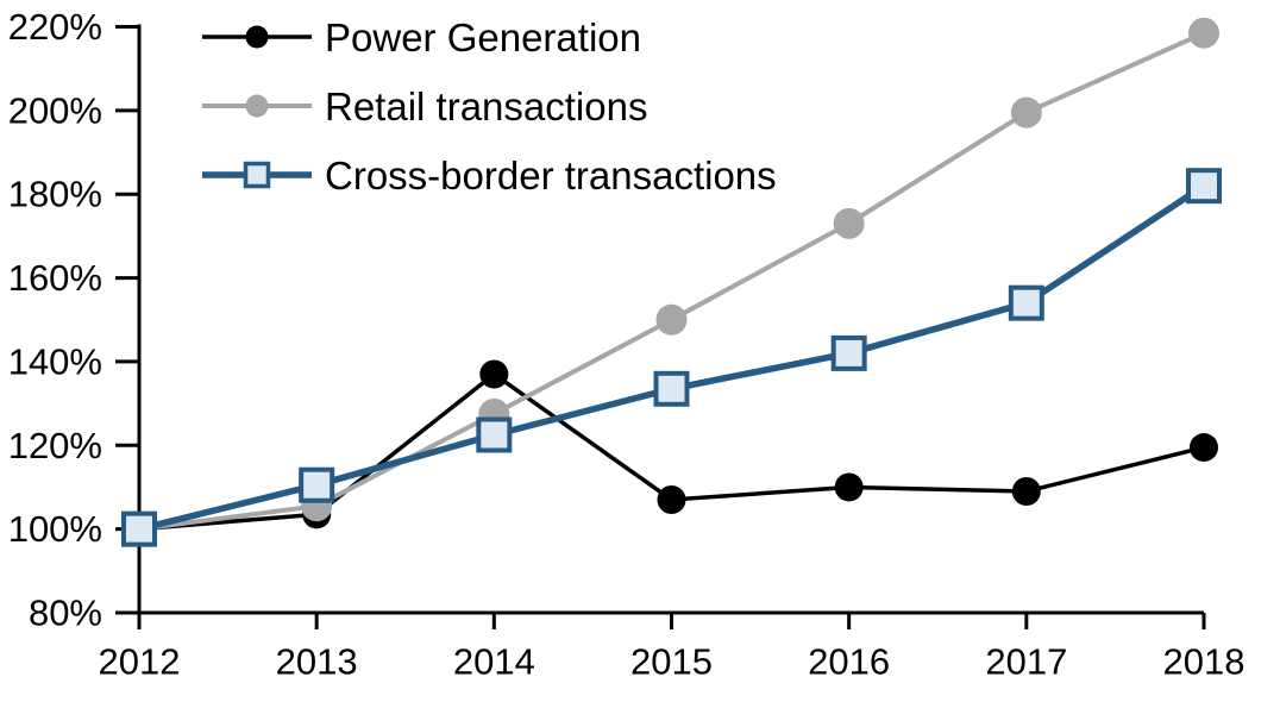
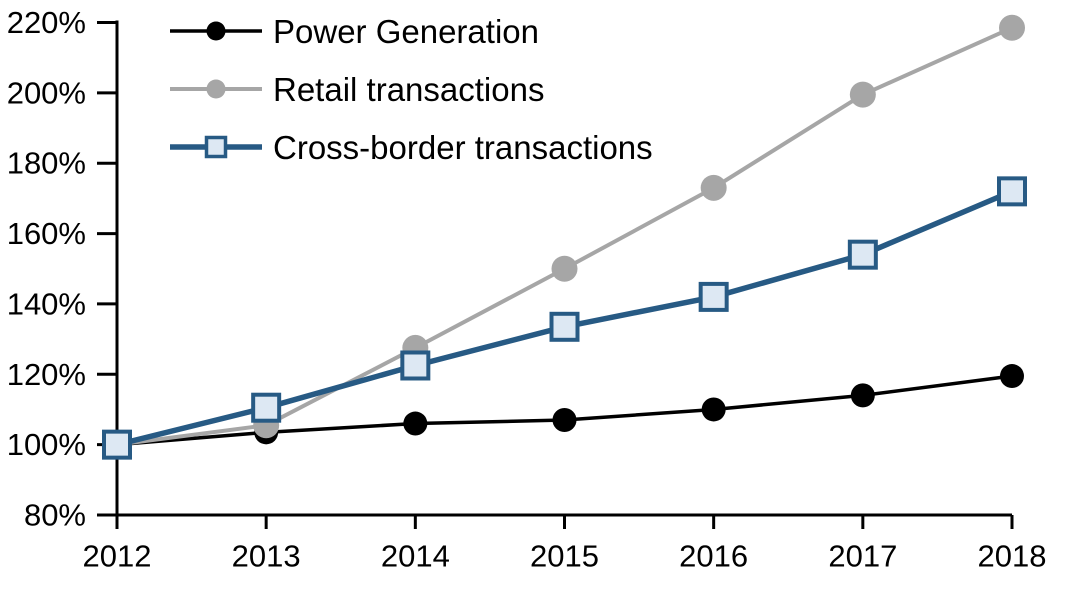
Power Generation/2014: 137% -> 106%
Power Generation/2017: 109% -> 114%
Cross-border transactions/2018: 182% -> 172%
